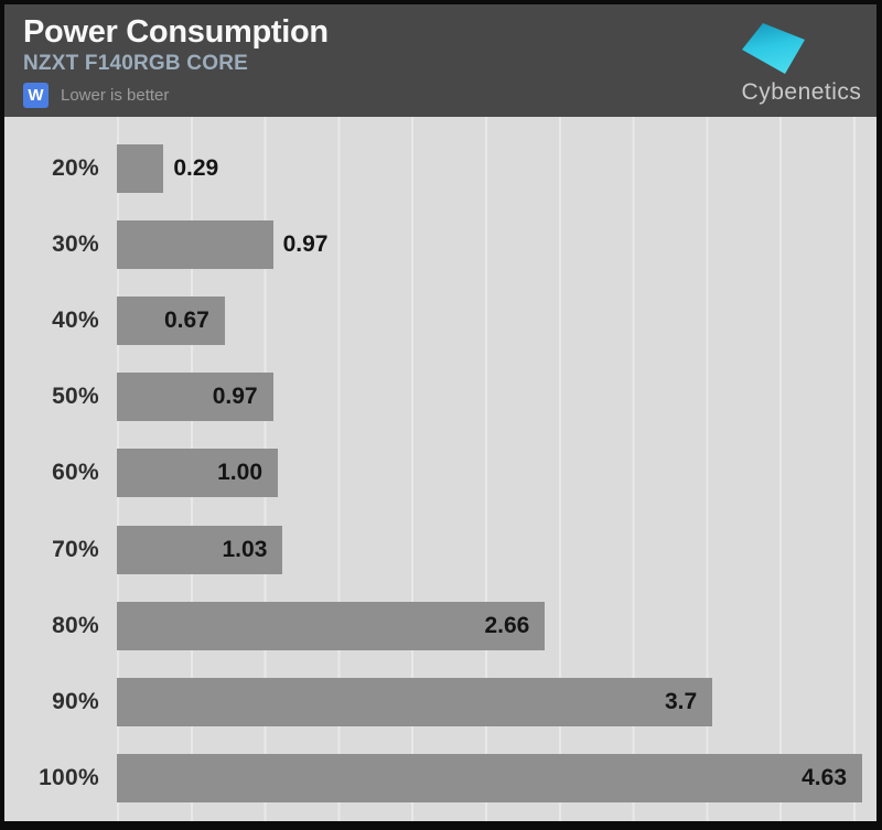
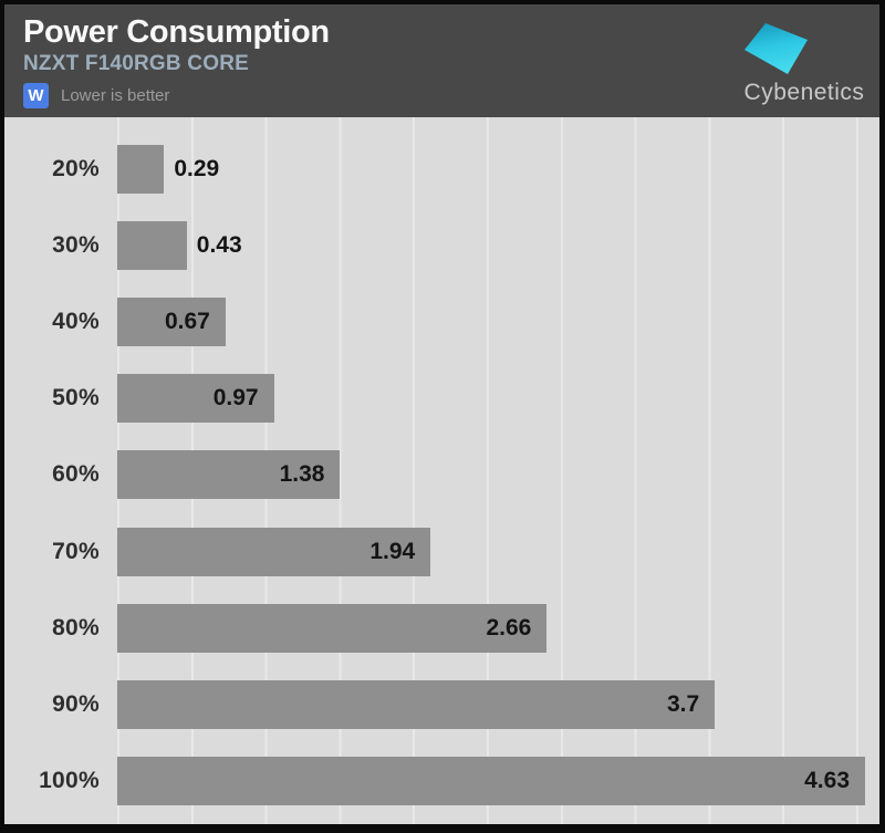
30%: 0.97 -> 0.43
60%: 1.00 -> 1.38
70%: 1.03 -> 1.94
